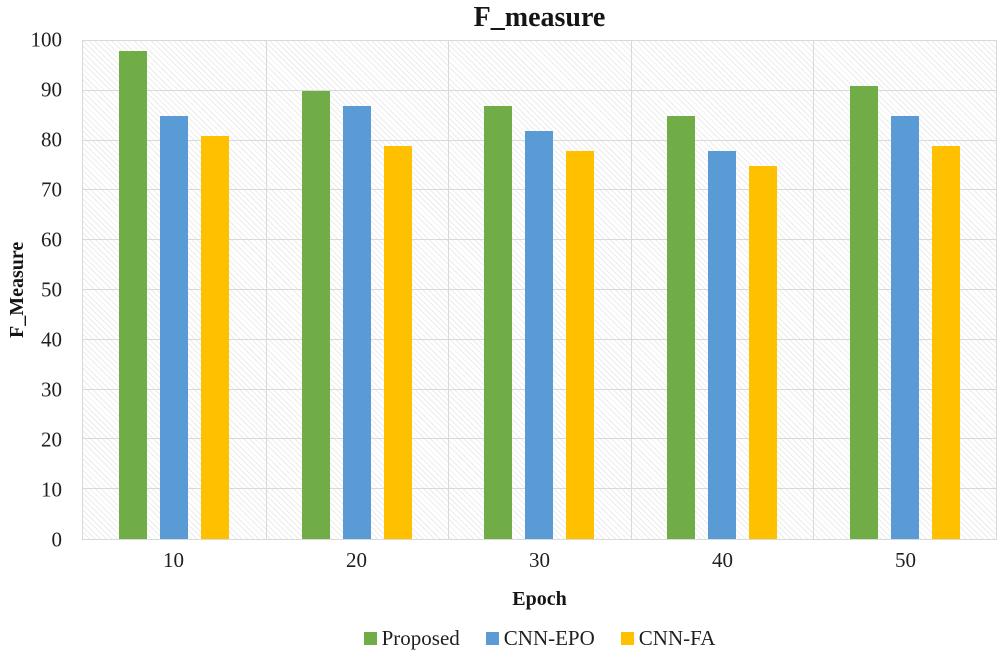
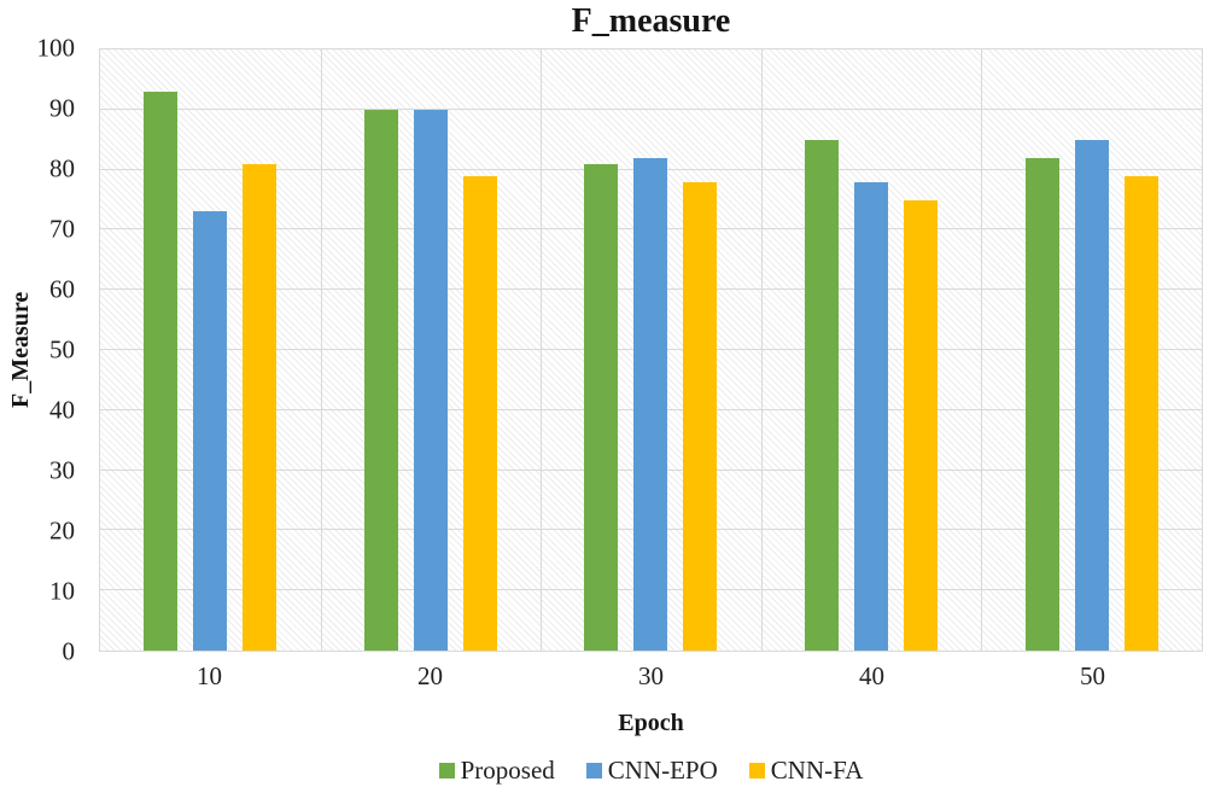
Proposed/10: 98 -> 93
CNN-EPO/10: 85 -> 73
CNN-EPO/20: 87 -> 90
Proposed/30: 87 -> 81
Proposed/50: 91 -> 82
